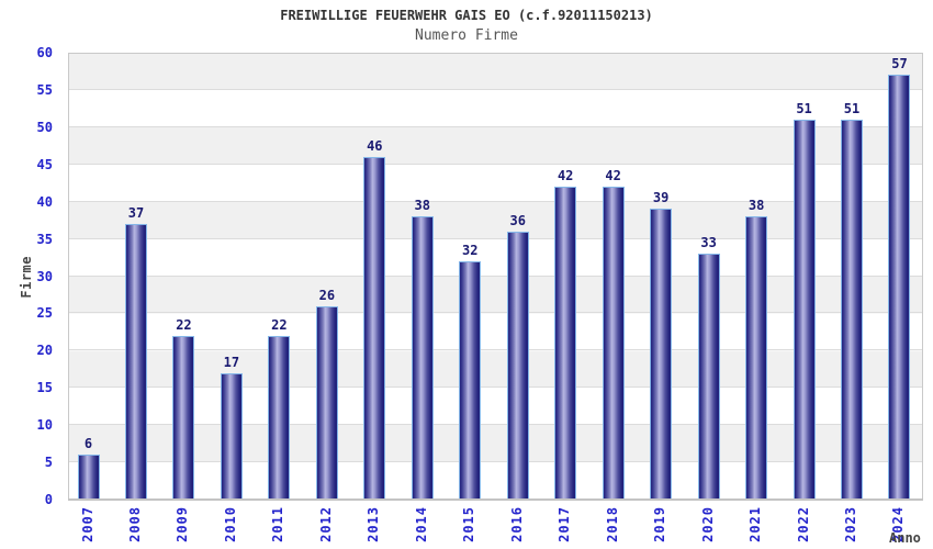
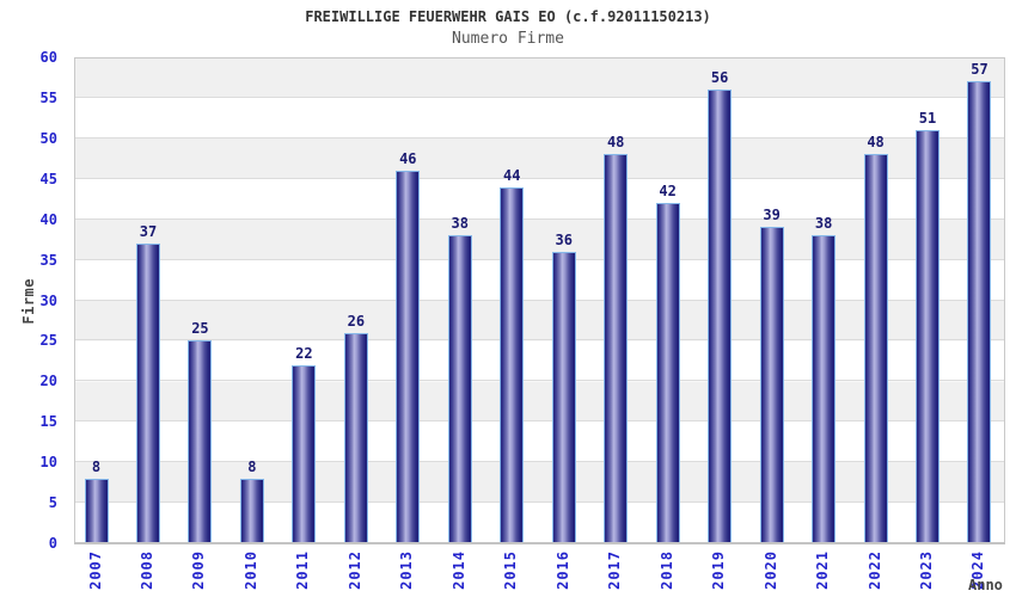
2007: 6 -> 8
2009: 22 -> 25
2010: 17 -> 8
2015: 32 -> 44
2017: 42 -> 48
2019: 39 -> 56
2020: 33 -> 39
2022: 51 -> 48
